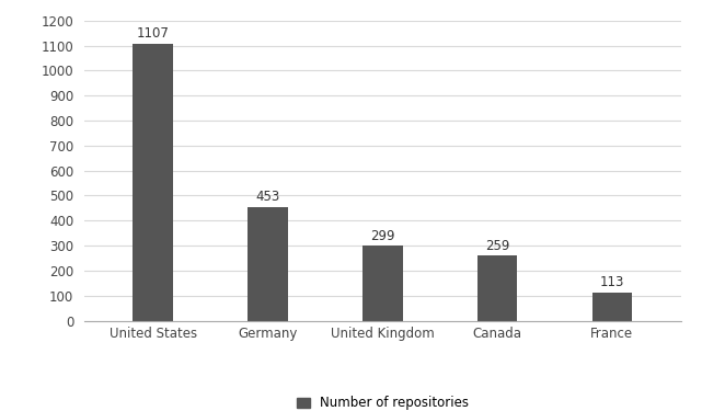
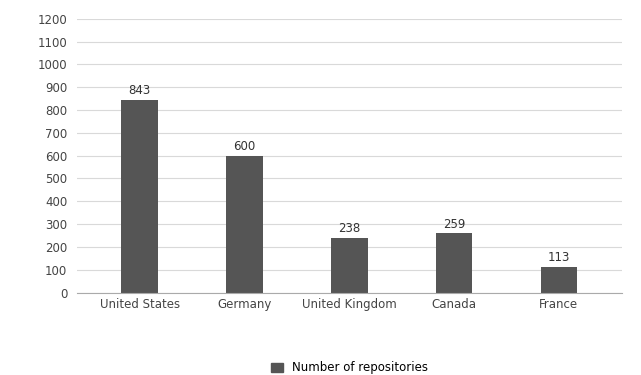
United States: 1107 -> 843
Germany: 453 -> 600
United Kingdom: 299 -> 238
